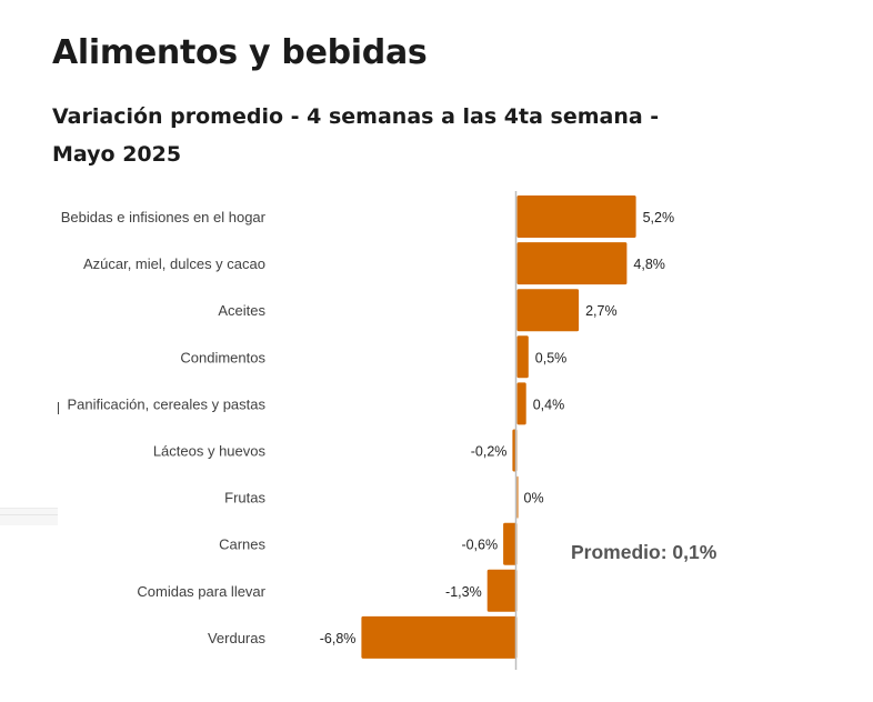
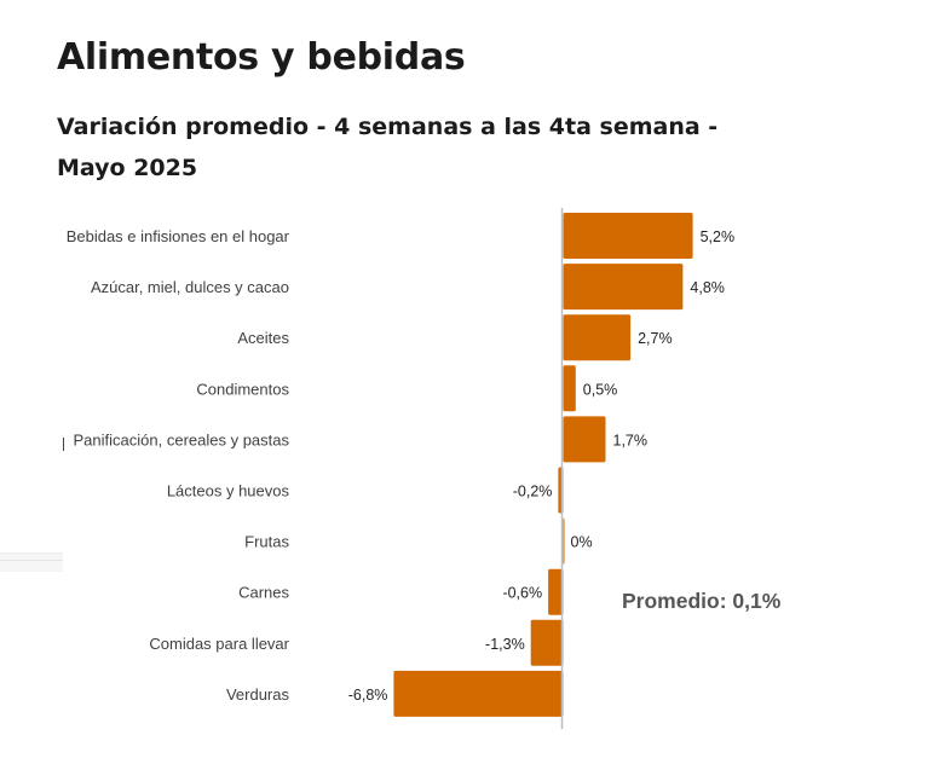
Panificación, cereales y pastas: 0,4% -> 1,7%
